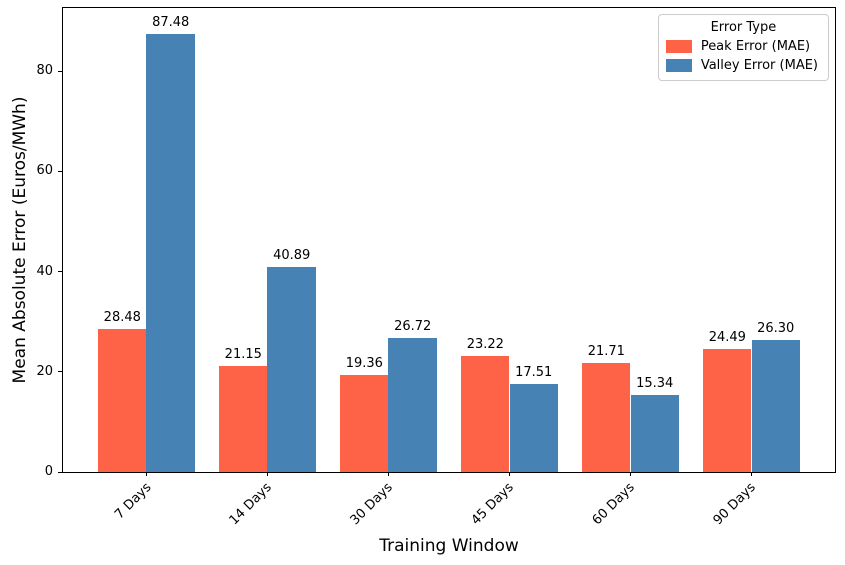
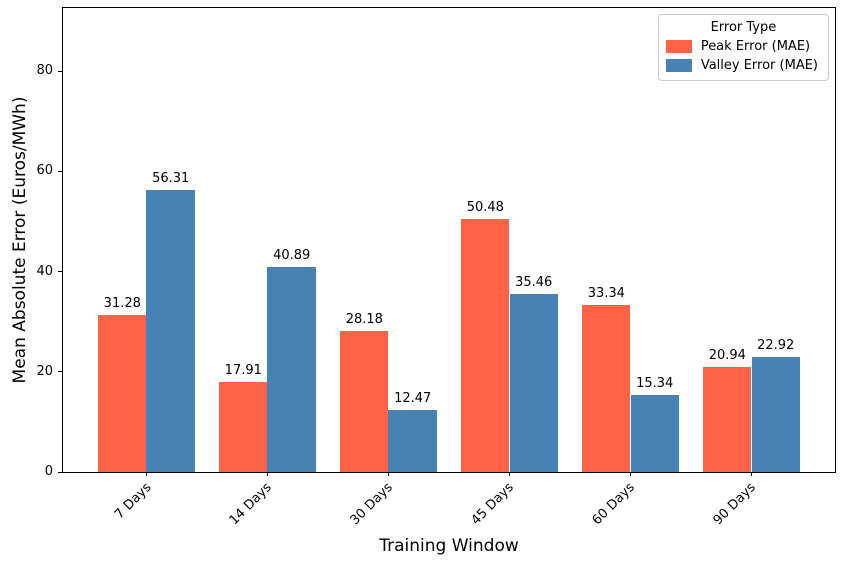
Peak Error (MAE)/7 Days: 28.48 -> 31.28
Valley Error (MAE)/7 Days: 87.48 -> 56.31
Peak Error (MAE)/14 Days: 21.15 -> 17.91
Peak Error (MAE)/30 Days: 19.36 -> 28.18
Valley Error (MAE)/30 Days: 26.72 -> 12.47
Peak Error (MAE)/45 Days: 23.22 -> 50.48
Valley Error (MAE)/45 Days: 17.51 -> 35.46
Peak Error (MAE)/60 Days: 21.71 -> 33.34
Peak Error (MAE)/90 Days: 24.49 -> 20.94
Valley Error (MAE)/90 Days: 26.30 -> 22.92
